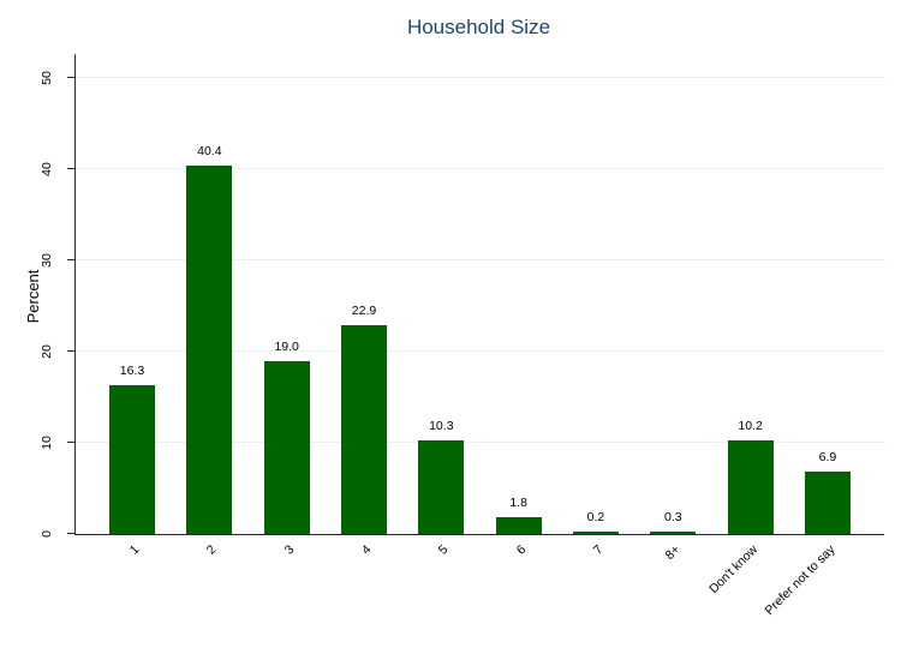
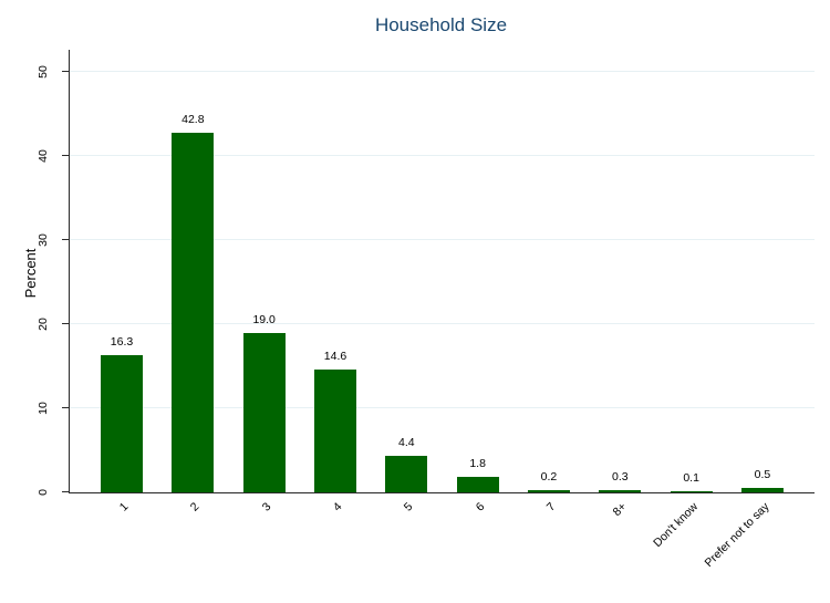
2: 40.4 -> 42.8
4: 22.9 -> 14.6
5: 10.3 -> 4.4
Don't know: 10.2 -> 0.1
Prefer not to say: 6.9 -> 0.5
